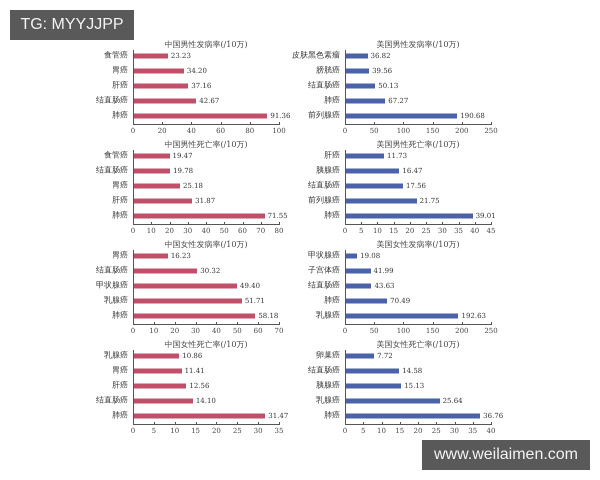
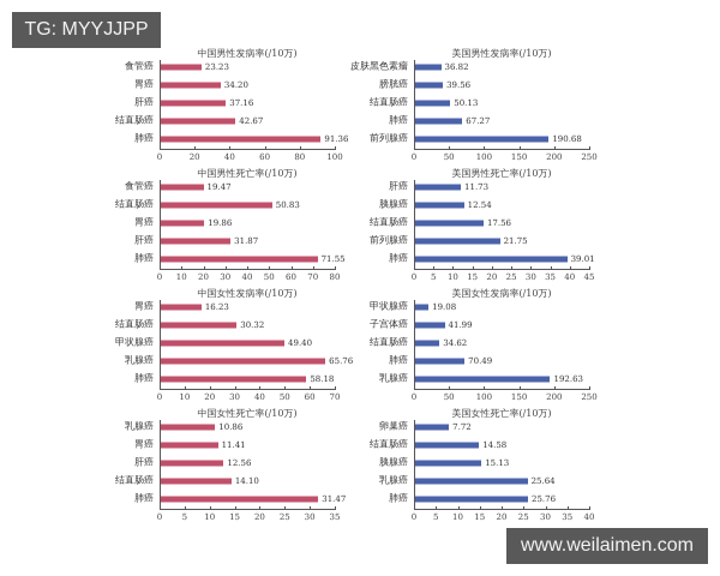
中国男性死亡率(/10万)/结直肠癌: 19.78 -> 50.83
中国男性死亡率(/10万)/胃癌: 25.18 -> 19.86
美国男性死亡率(/10万)/胰腺癌: 16.47 -> 12.54
中国女性发病率(/10万)/乳腺癌: 51.71 -> 65.76
美国女性发病率(/10万)/结直肠癌: 43.63 -> 34.62
美国女性死亡率(/10万)/肺癌: 36.76 -> 25.76
